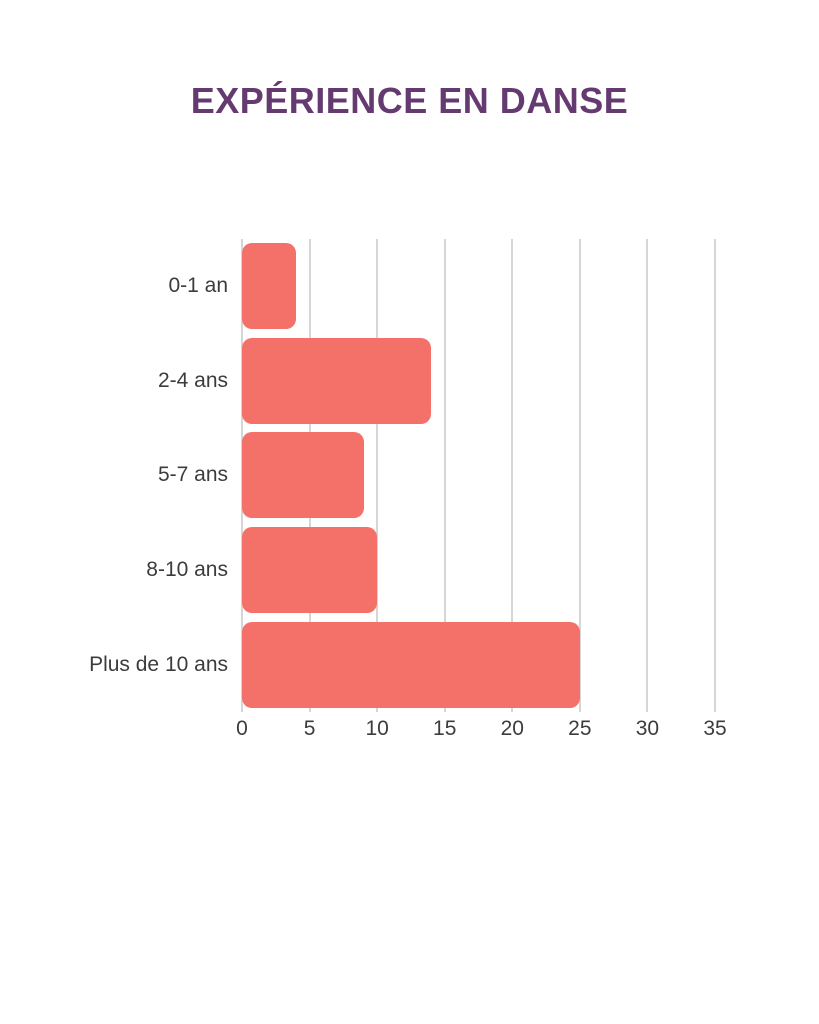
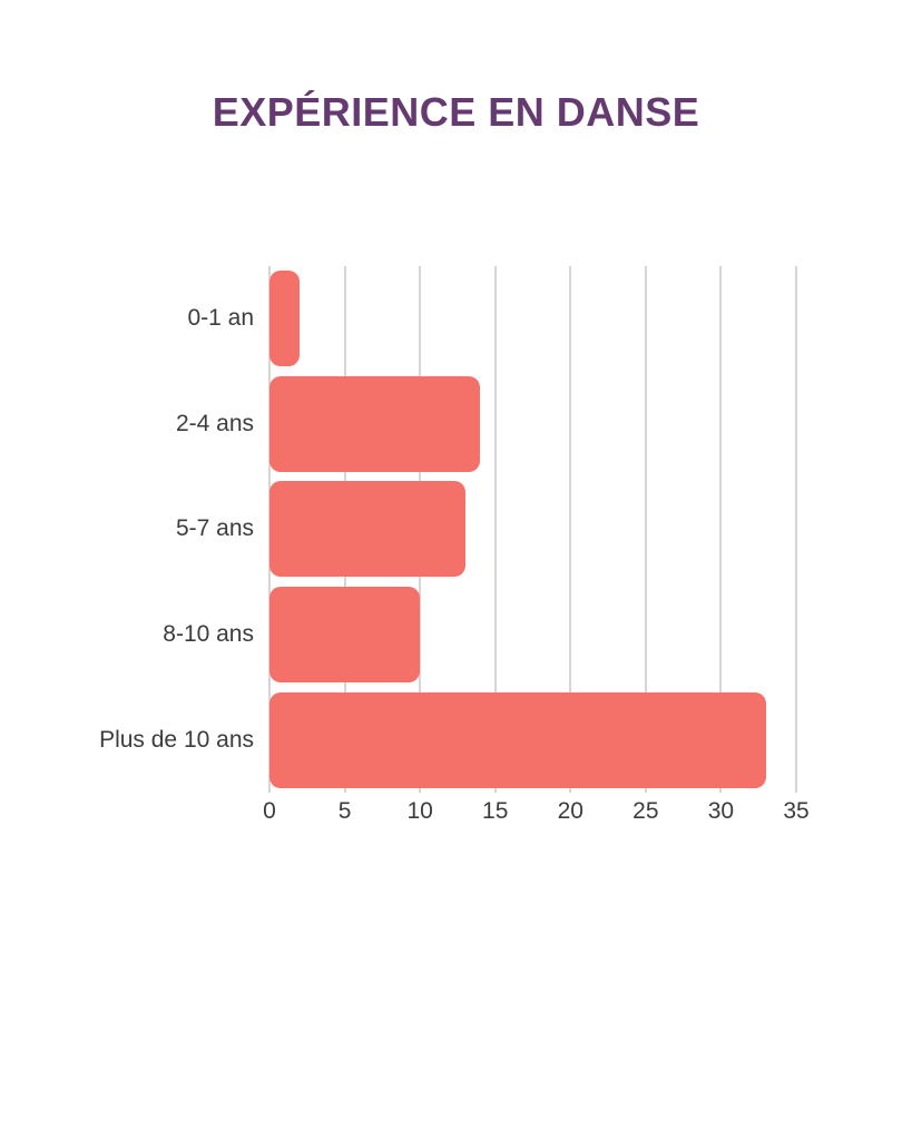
0-1 an: 4 -> 2
5-7 ans: 9 -> 13
Plus de 10 ans: 25 -> 33
